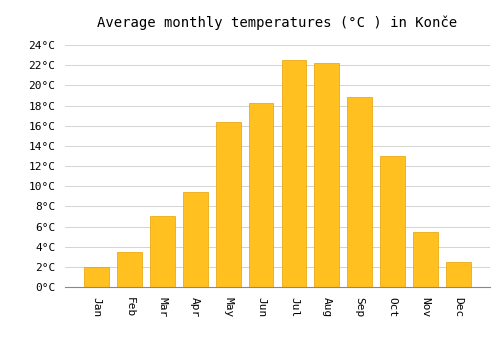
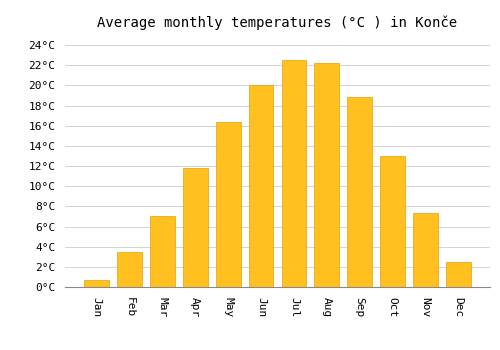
Jan: 2.0°C -> 0.7°C
Apr: 9.4°C -> 11.8°C
Jun: 18.3°C -> 20.0°C
Nov: 5.5°C -> 7.3°C
